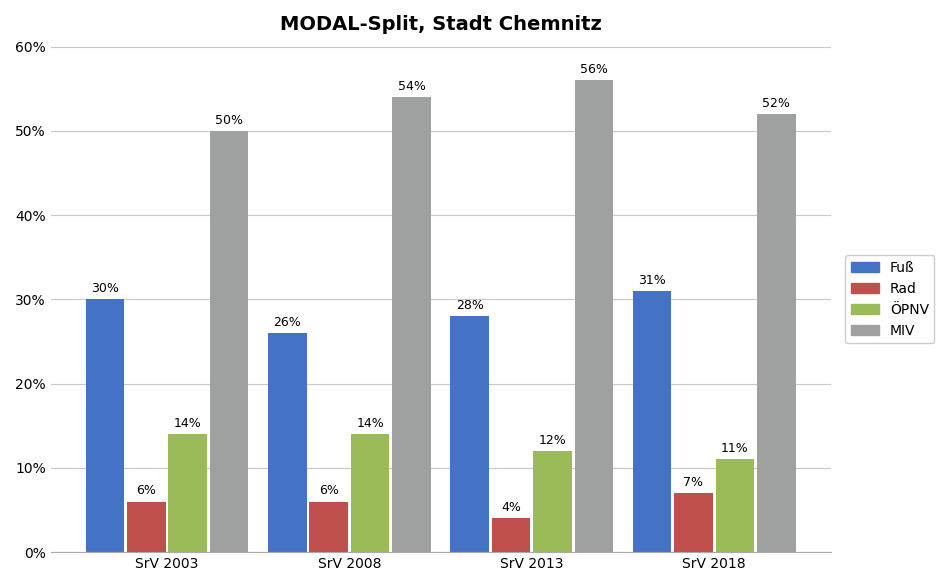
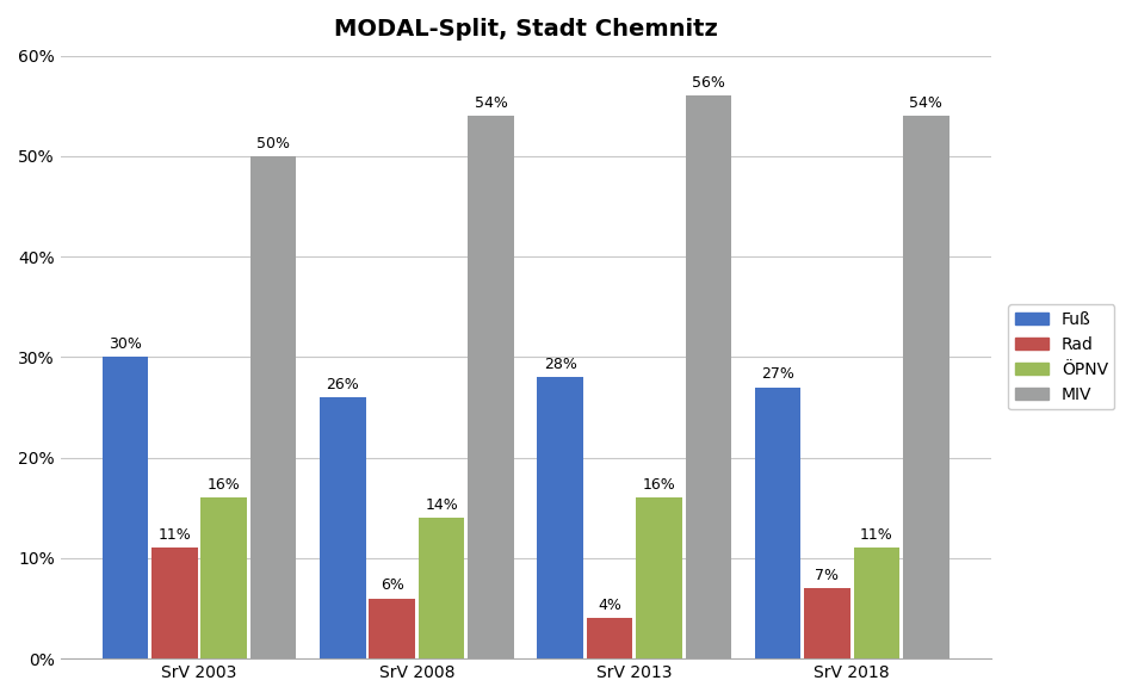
Rad/SrV 2003: 6% -> 11%
ÖPNV/SrV 2003: 14% -> 16%
ÖPNV/SrV 2013: 12% -> 16%
Fuß/SrV 2018: 31% -> 27%
MIV/SrV 2018: 52% -> 54%
